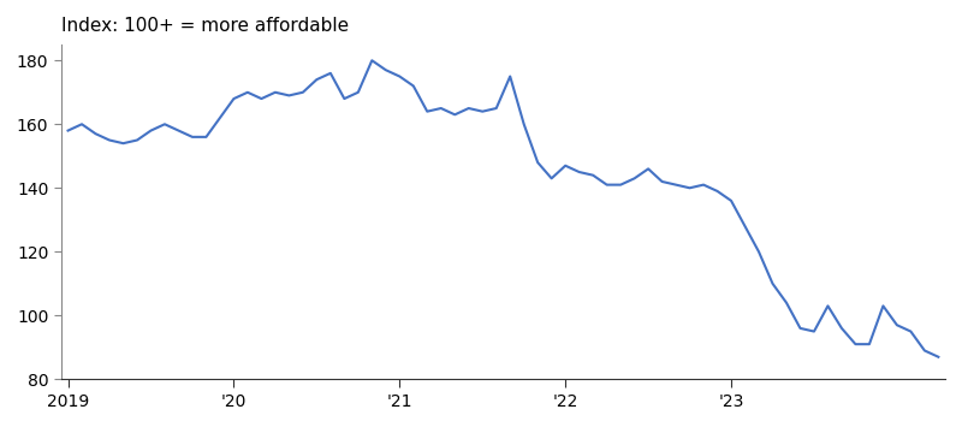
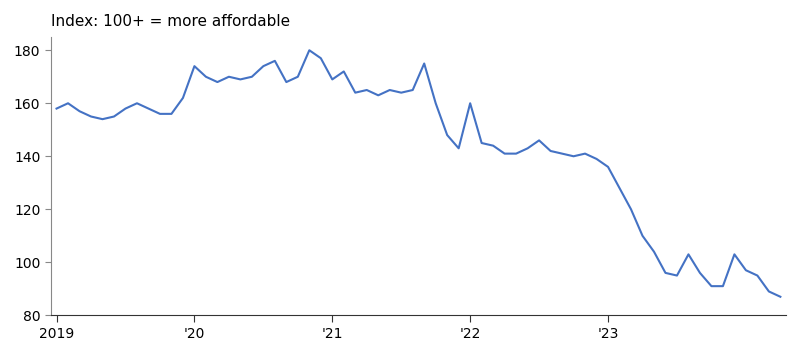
'20: 168 -> 174
'21: 175 -> 169
'22: 147 -> 160
